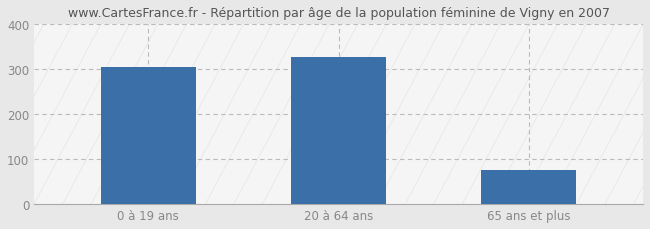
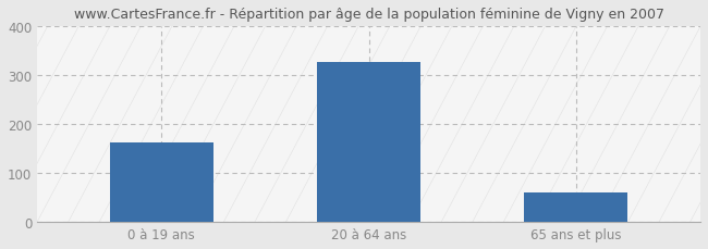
0 à 19 ans: 305 -> 163
65 ans et plus: 75 -> 60
